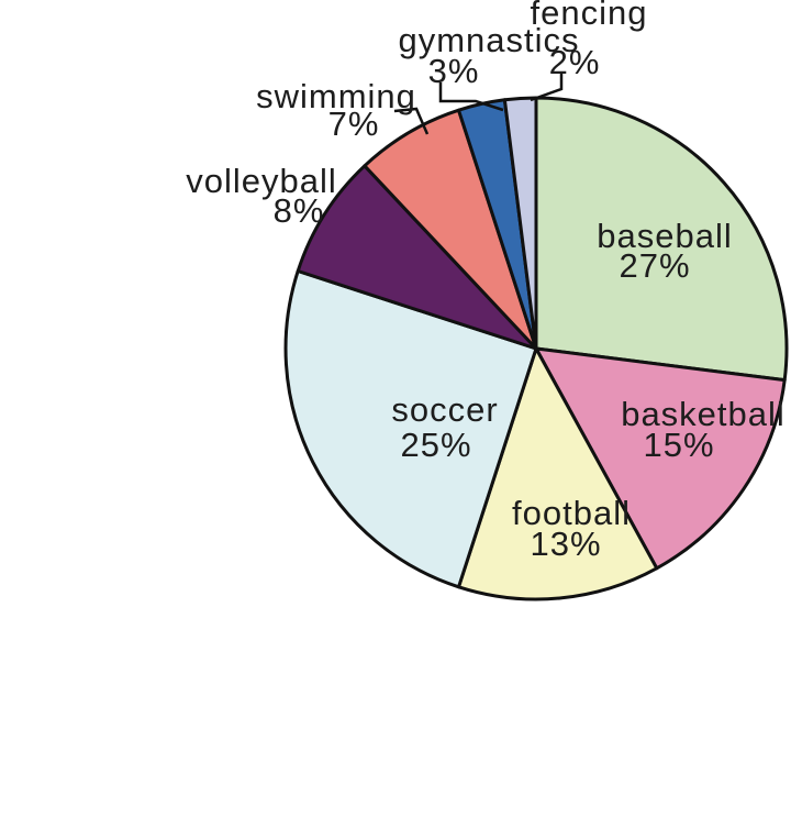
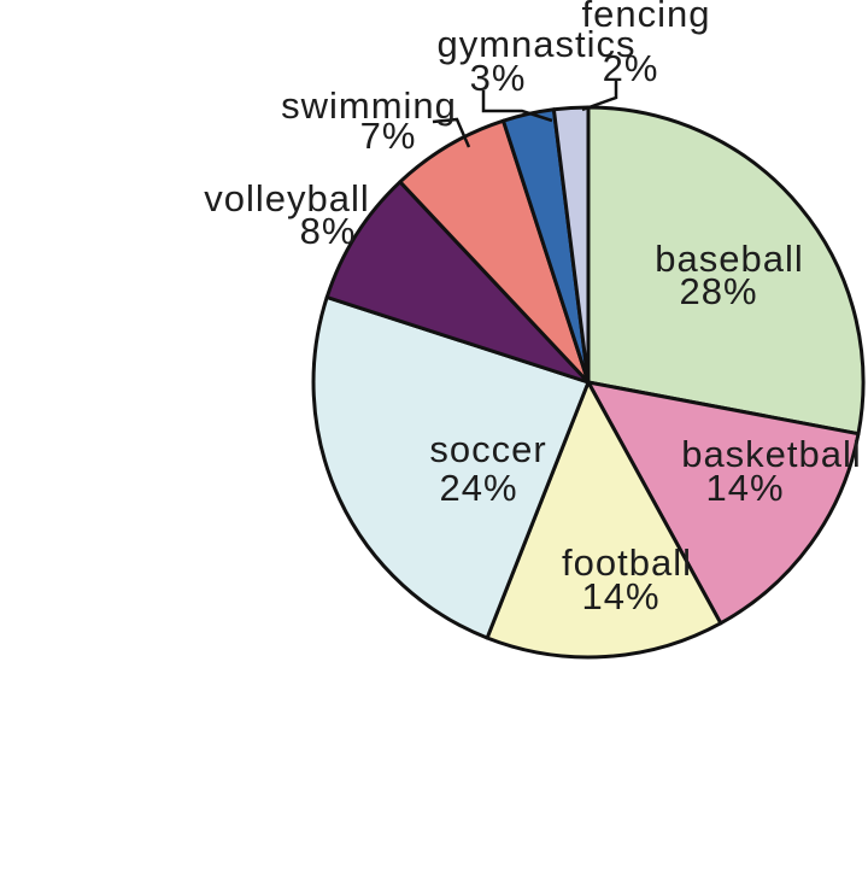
baseball: 27% -> 28%
basketball: 15% -> 14%
football: 13% -> 14%
soccer: 25% -> 24%
